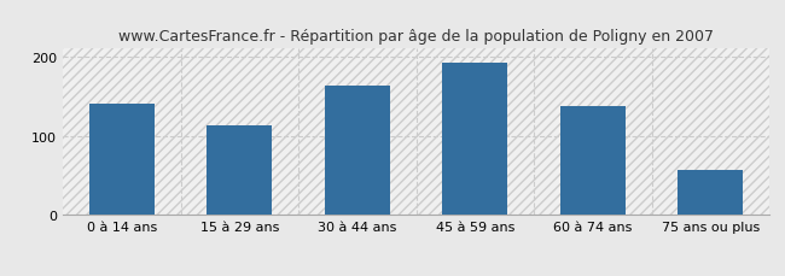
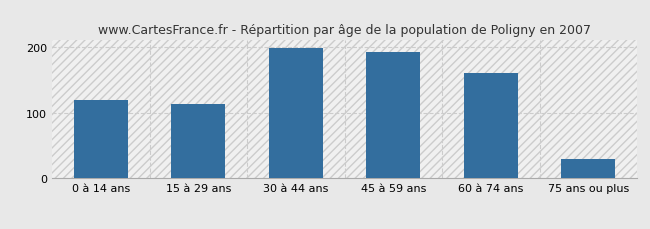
0 à 14 ans: 140 -> 120
30 à 44 ans: 163 -> 198
60 à 74 ans: 138 -> 160
75 ans ou plus: 57 -> 30
